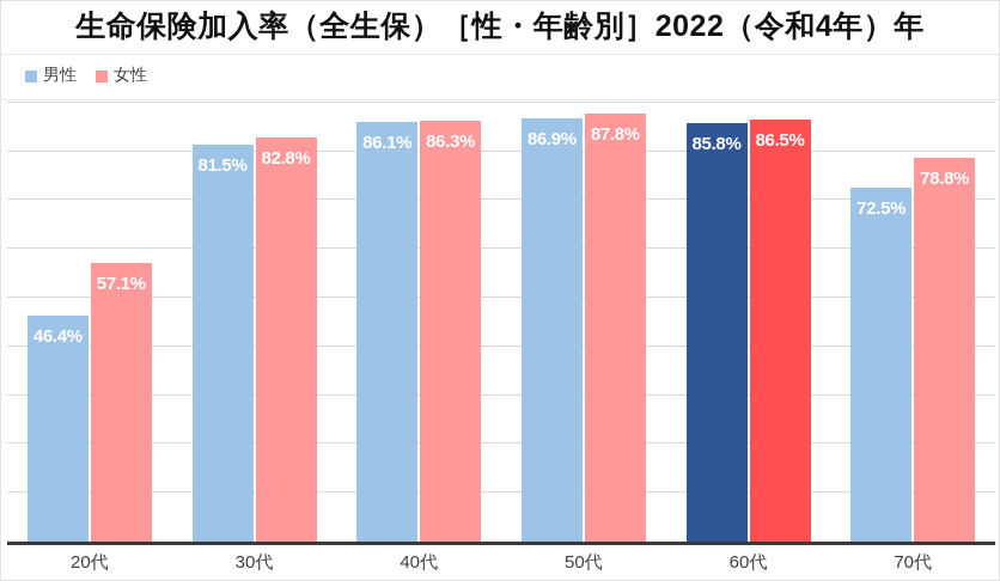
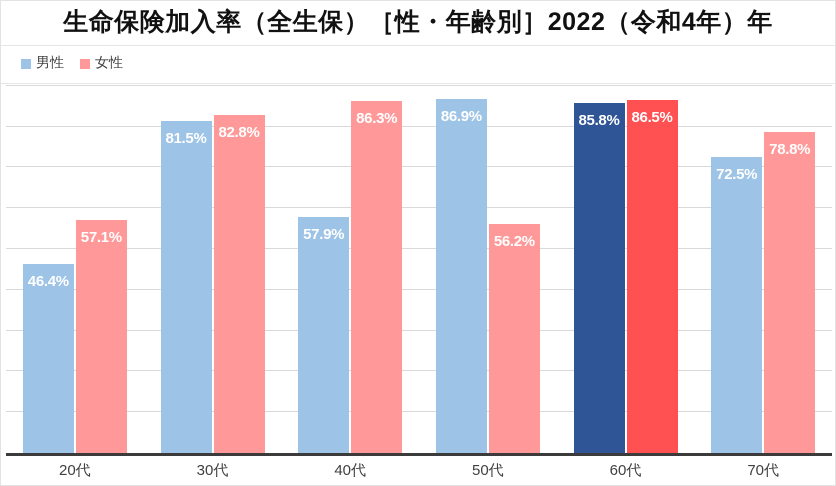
男性/40代: 86.1% -> 57.9%
女性/50代: 87.8% -> 56.2%
